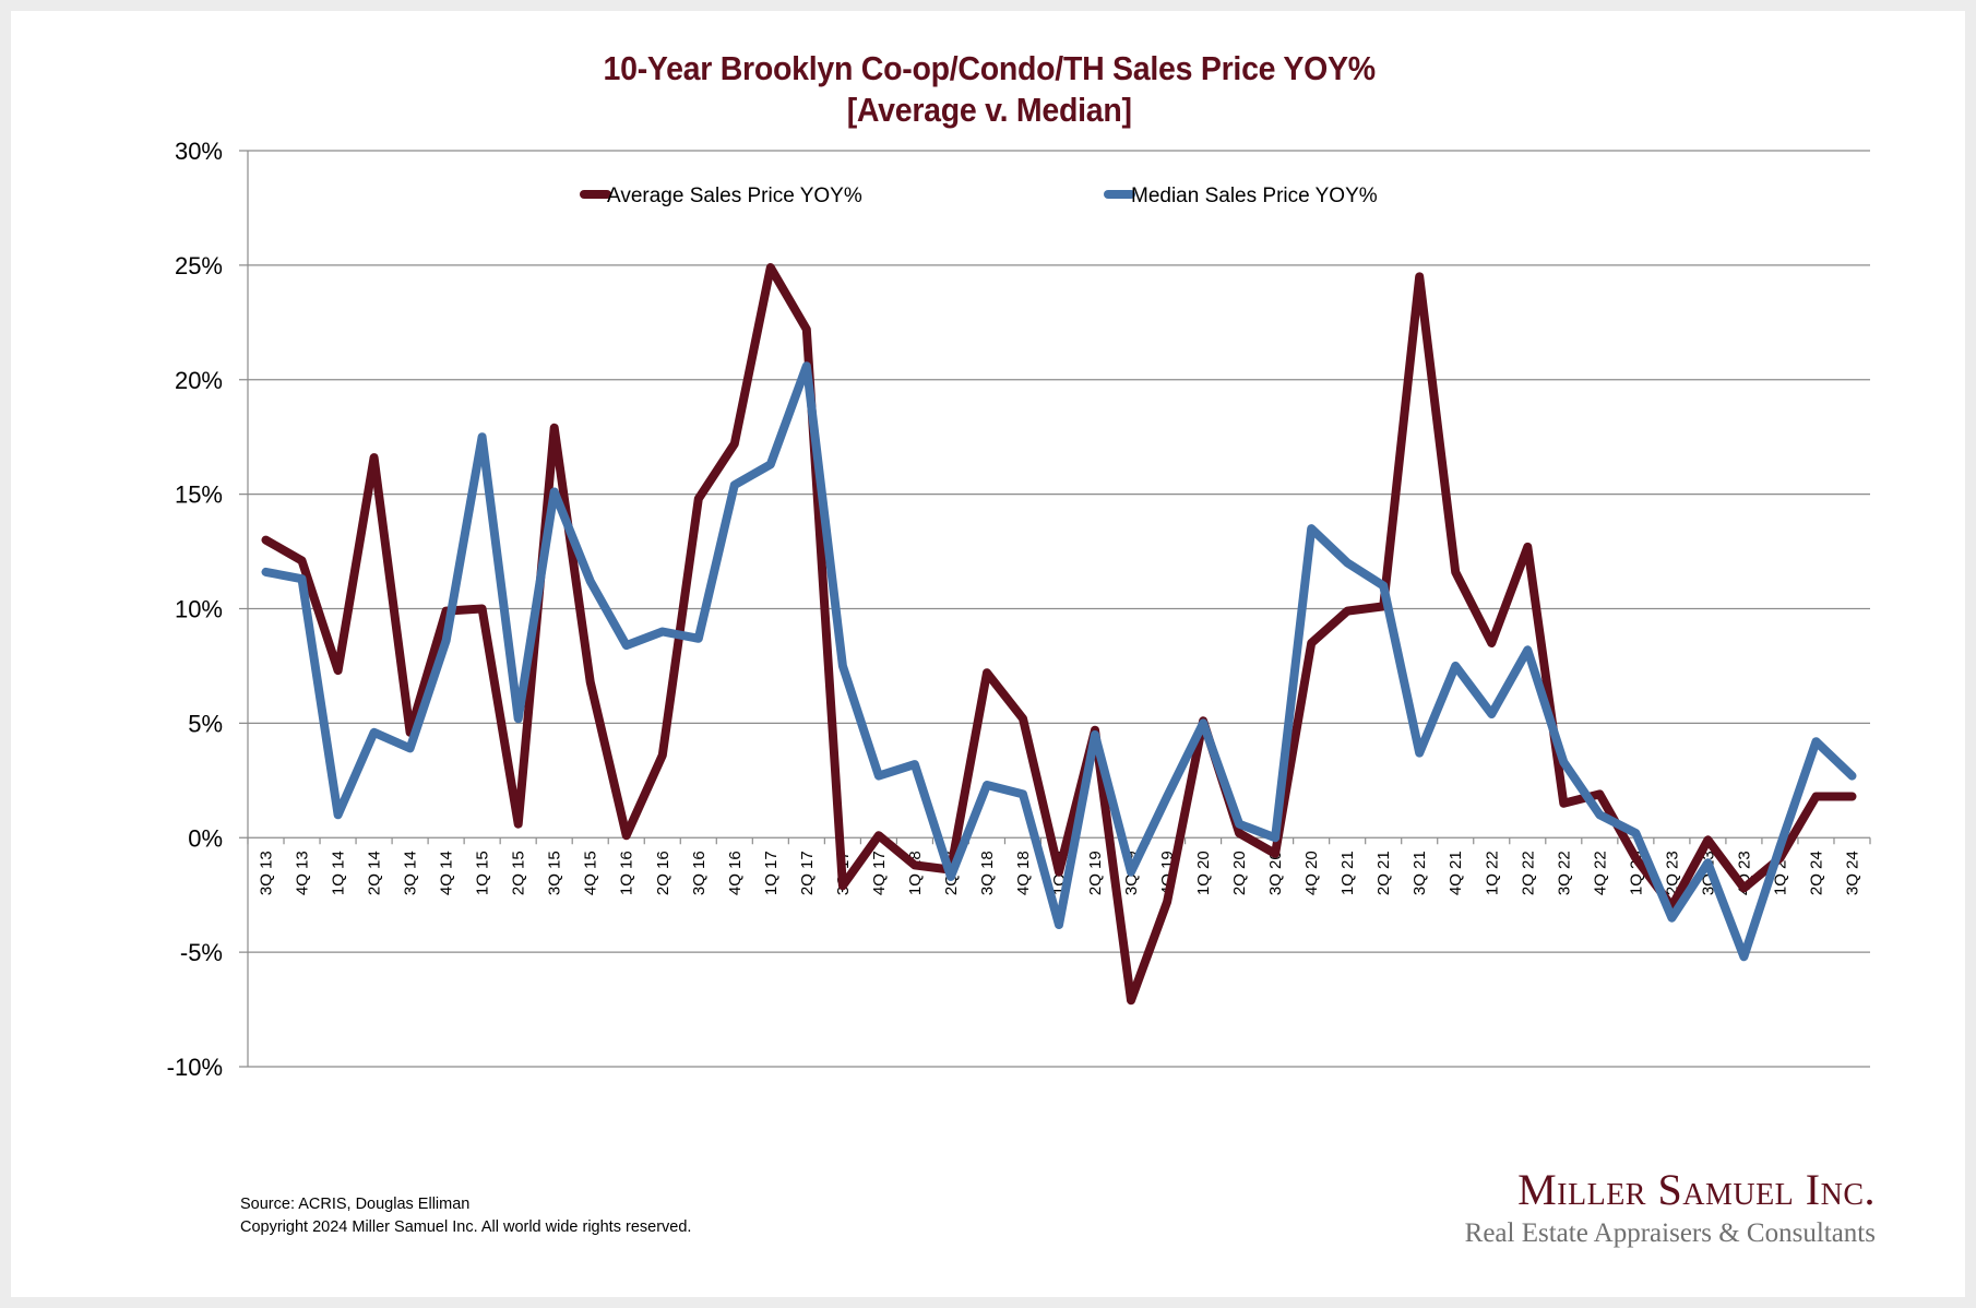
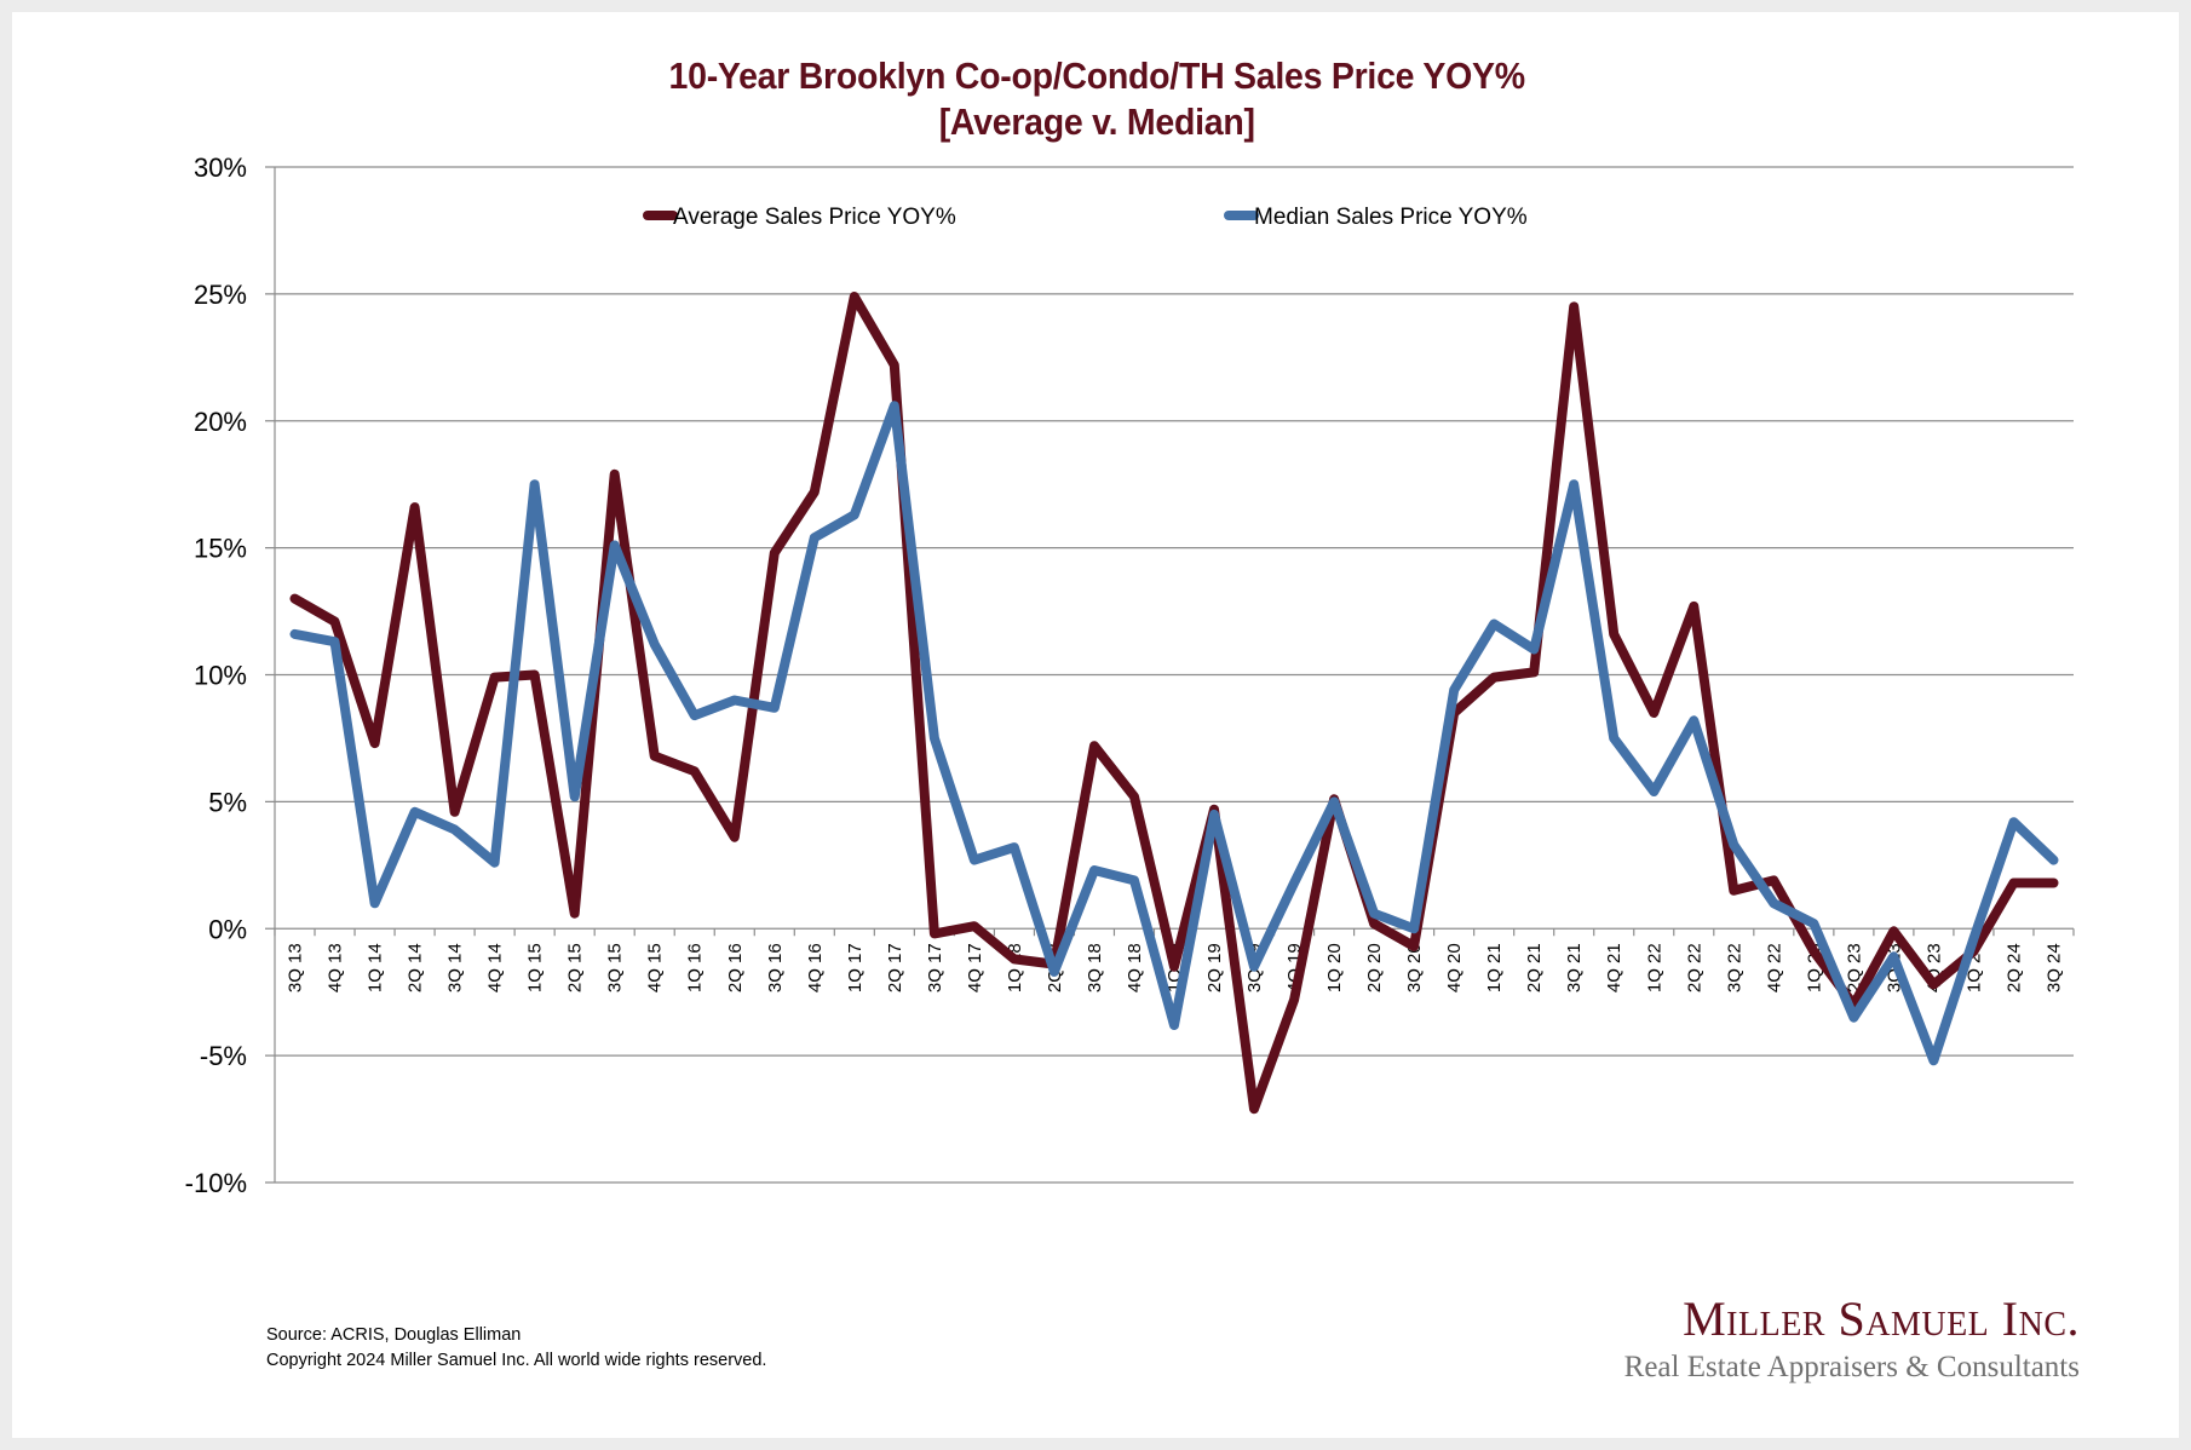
Median Sales Price YOY%/4Q 14: 8.6% -> 2.6%
Average Sales Price YOY%/1Q 16: 0.1% -> 6.2%
Average Sales Price YOY%/3Q 17: -2.1% -> -0.2%
Median Sales Price YOY%/4Q 20: 13.5% -> 9.4%
Median Sales Price YOY%/3Q 21: 3.7% -> 17.5%
